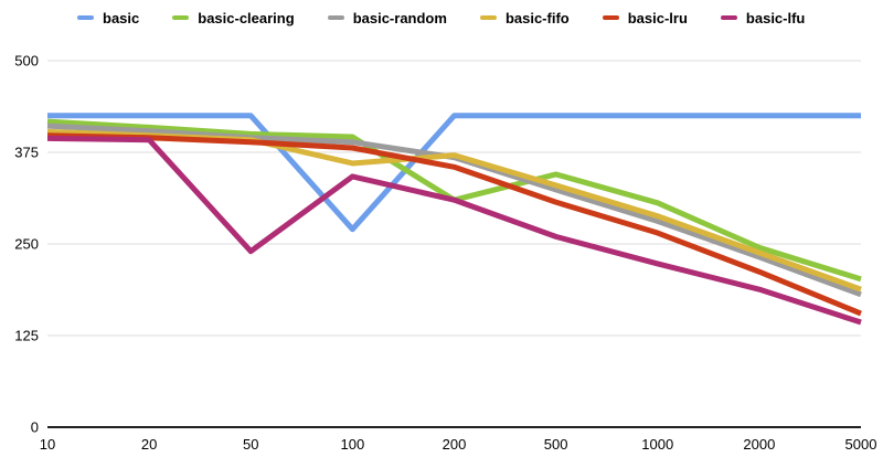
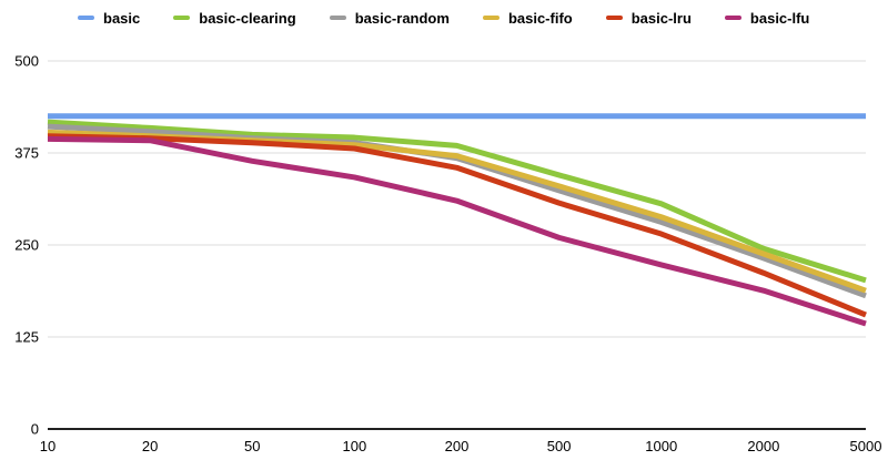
basic-lfu/50: 240 -> 360
basic/100: 270 -> 420
basic-fifo/100: 360 -> 390
basic-clearing/200: 310 -> 380
